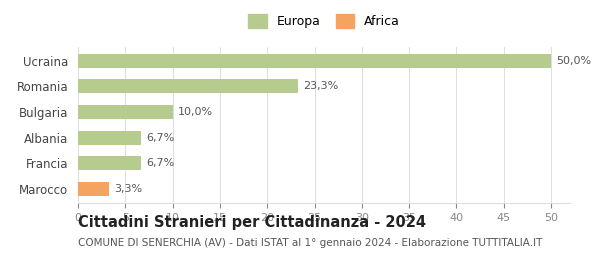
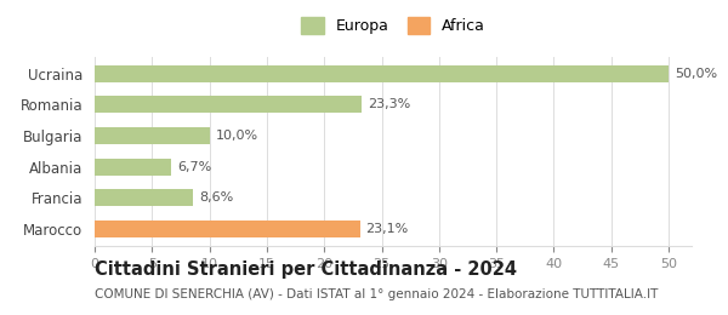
Francia: 6,7% -> 8,6%
Marocco: 3,3% -> 23,1%
